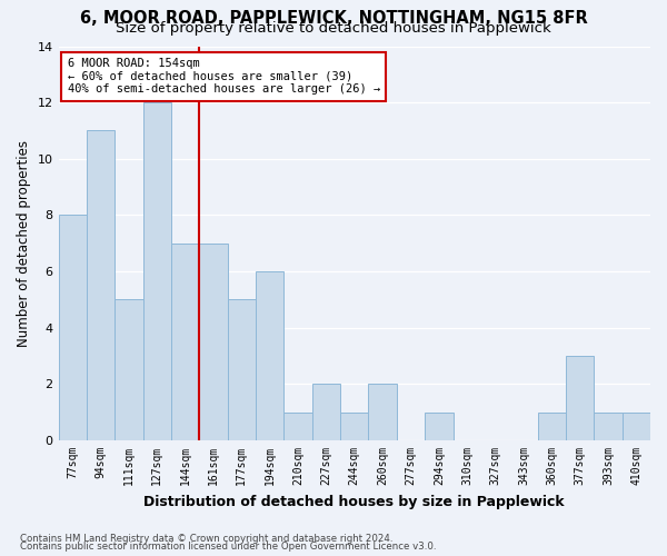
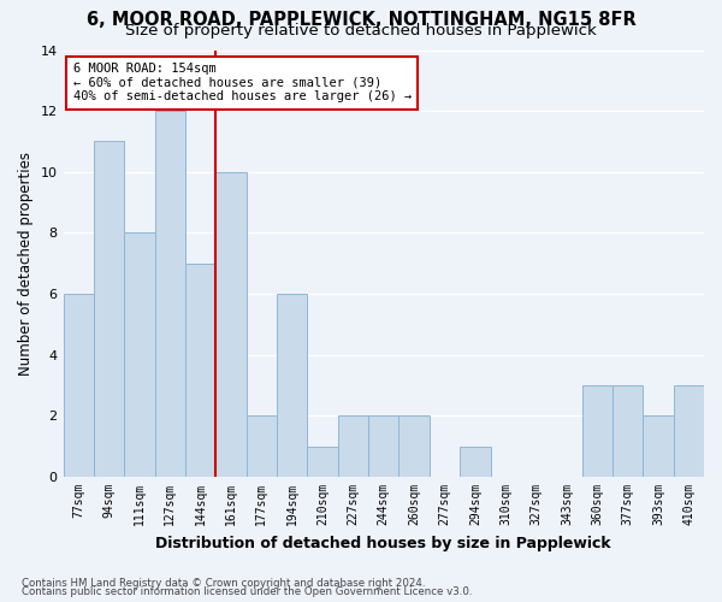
77sqm: 8 -> 6
111sqm: 5 -> 8
161sqm: 7 -> 10
177sqm: 5 -> 2
244sqm: 1 -> 2
360sqm: 1 -> 3
393sqm: 1 -> 2
410sqm: 1 -> 3
